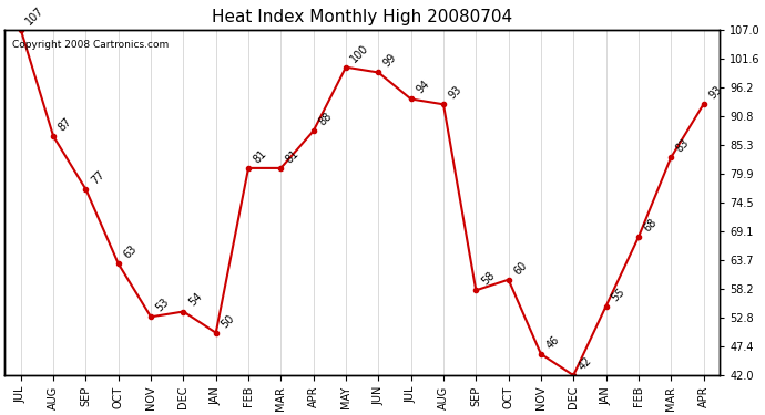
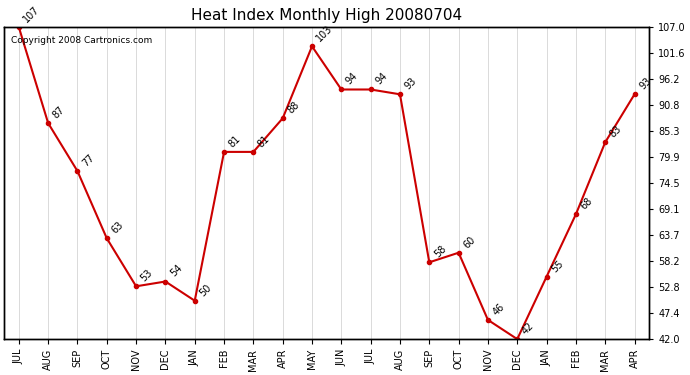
MAY: 100 -> 103
JUN: 99 -> 94
